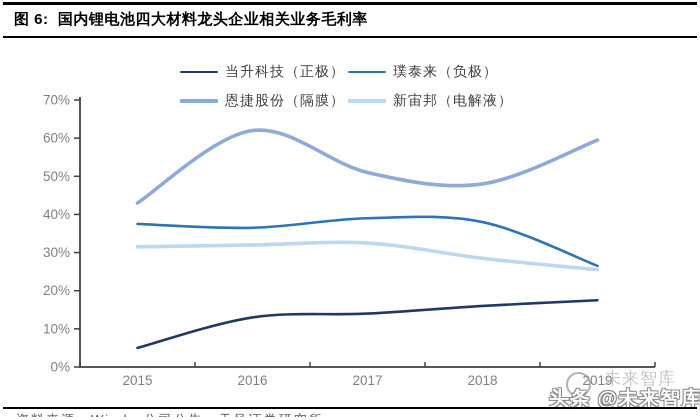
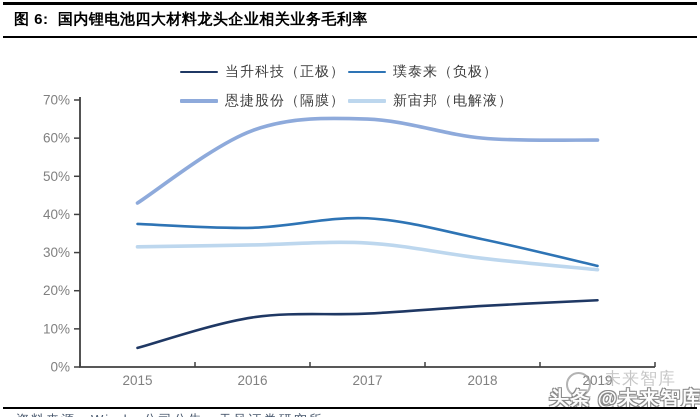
恩捷股份（隔膜）/2017: 51% -> 65%
璞泰来（负极）/2018: 38% -> 34%
恩捷股份（隔膜）/2018: 48% -> 60%
